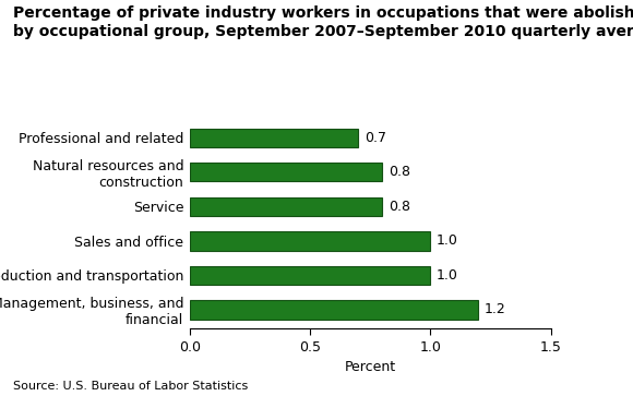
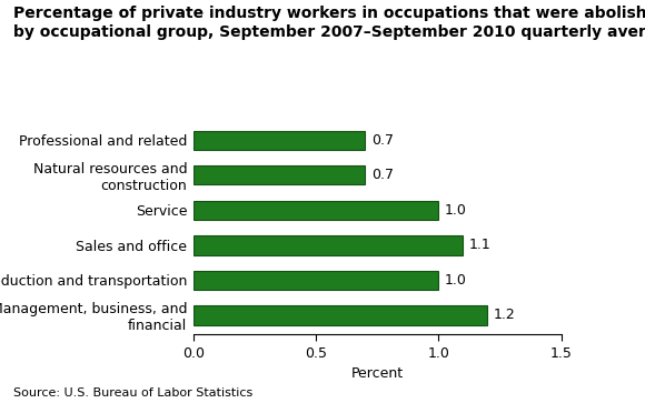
Natural resources and construction: 0.8 -> 0.7
Service: 0.8 -> 1.0
Sales and office: 1.0 -> 1.1
